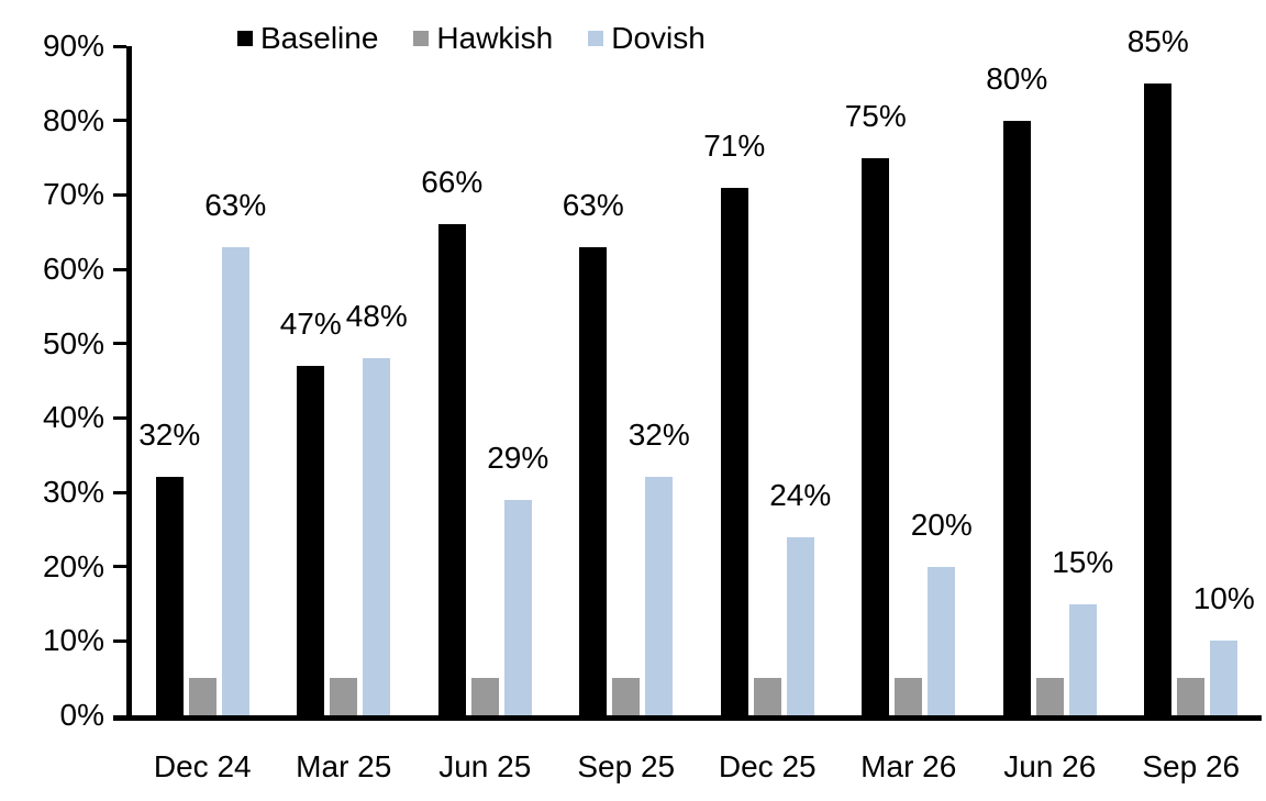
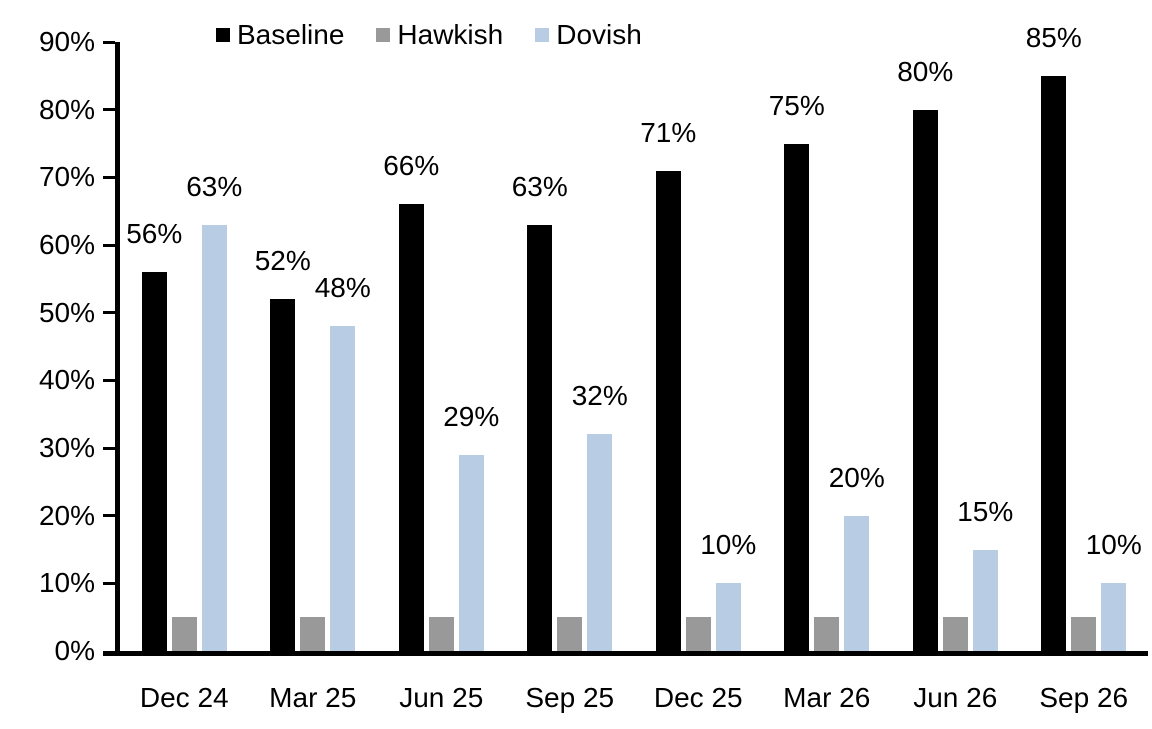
Baseline/Dec 24: 32% -> 56%
Baseline/Mar 25: 47% -> 52%
Dovish/Dec 25: 24% -> 10%
